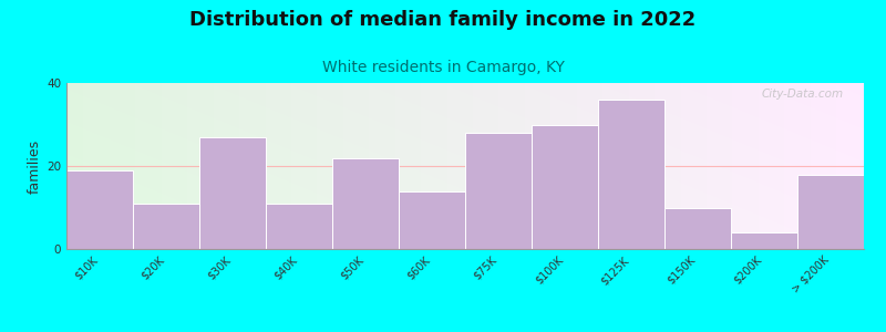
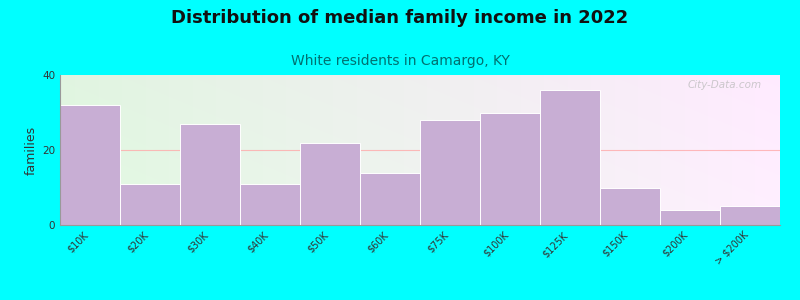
$10K: 19 -> 32
> $200K: 18 -> 5
